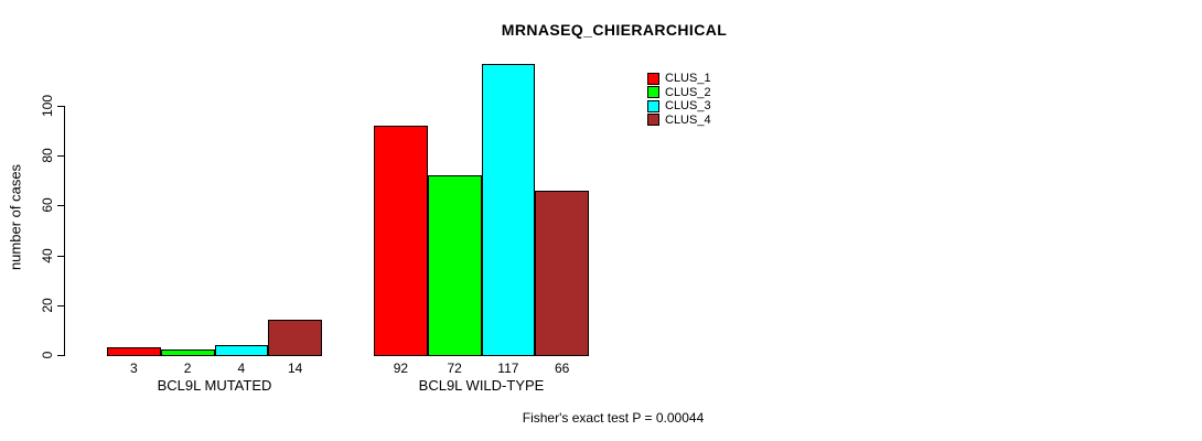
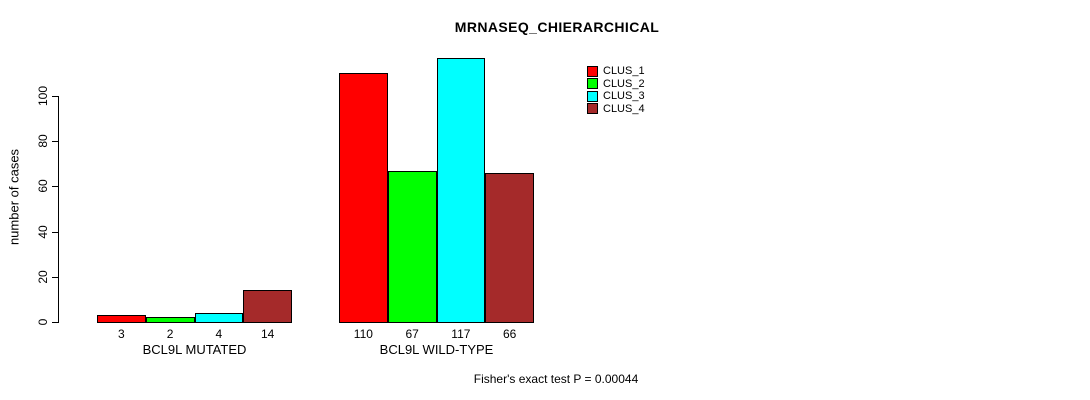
CLUS_1/BCL9L WILD-TYPE: 92 -> 110
CLUS_2/BCL9L WILD-TYPE: 72 -> 67
